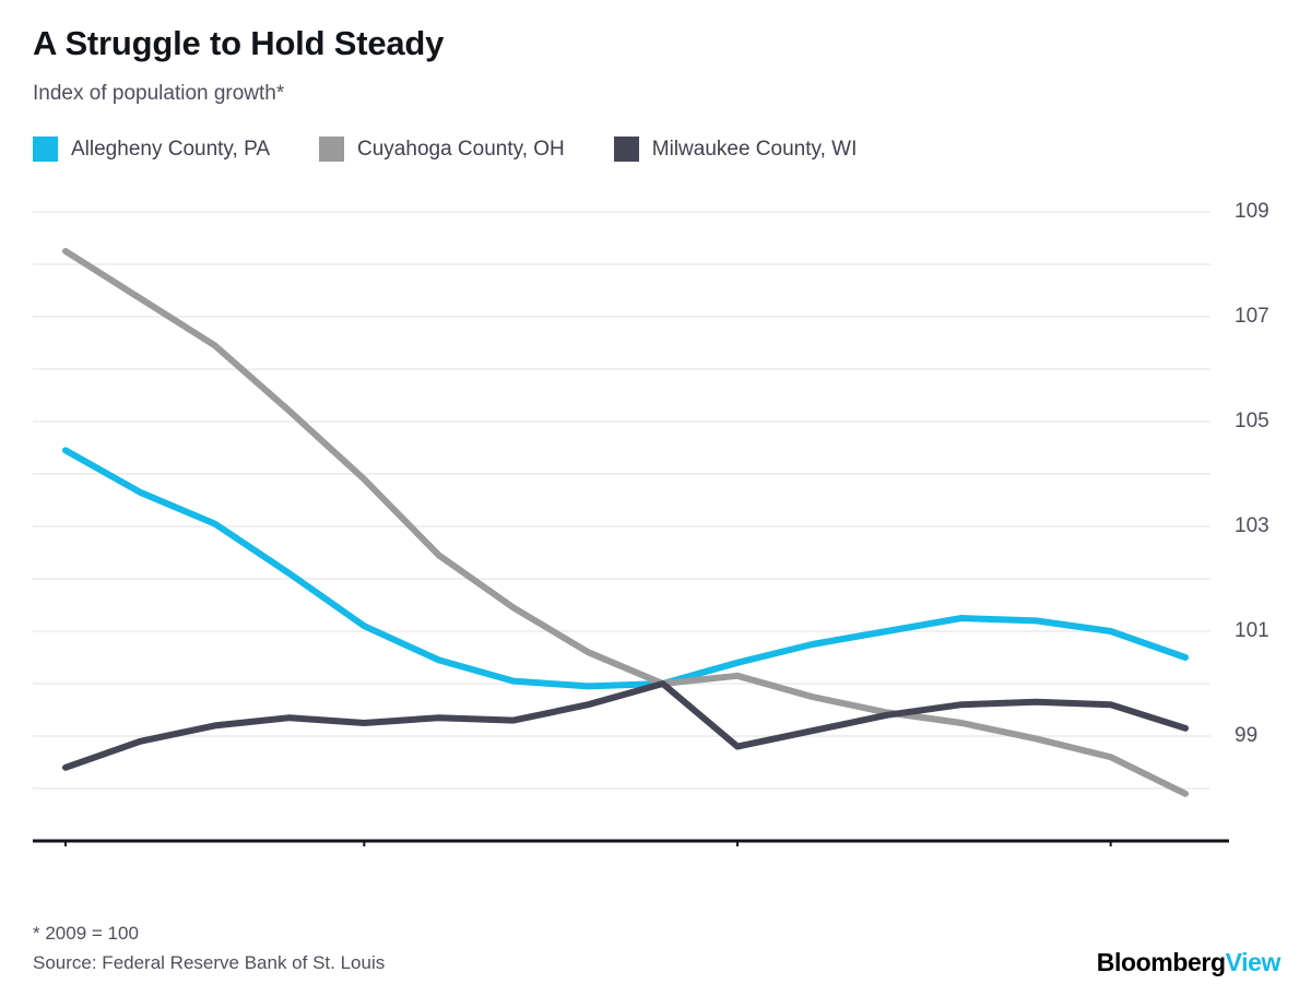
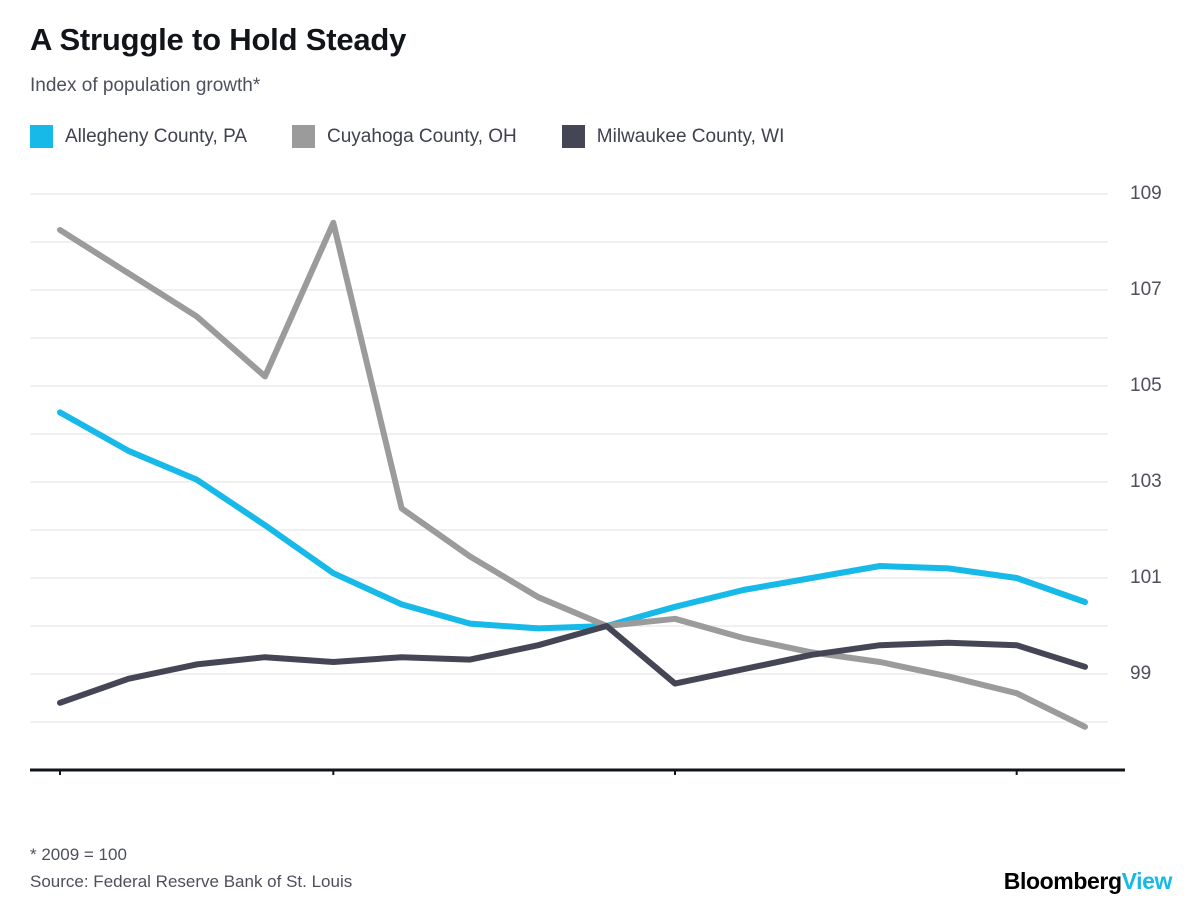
Cuyahoga County, OH/2005: 103.9 -> 108.4
